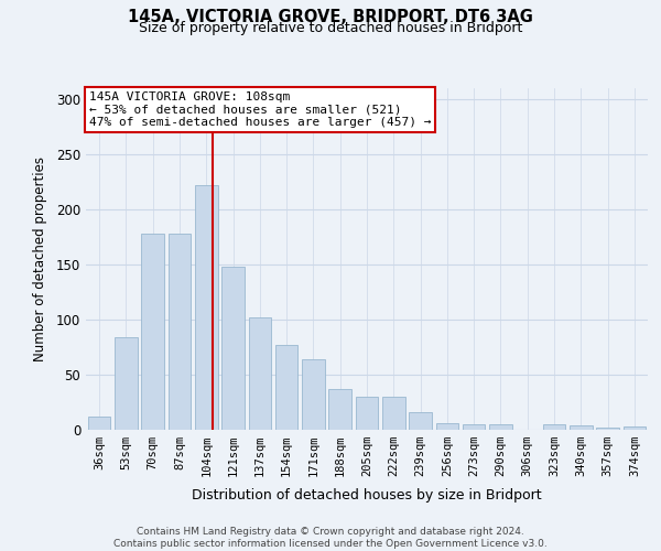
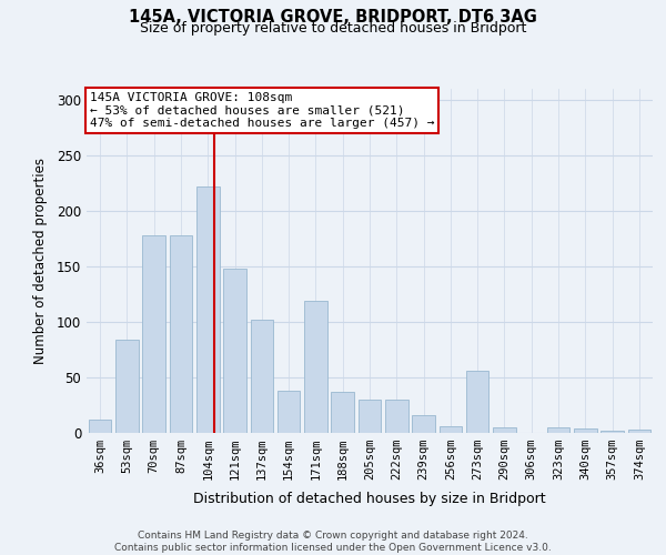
154sqm: 77 -> 38
171sqm: 64 -> 119
273sqm: 5 -> 56
